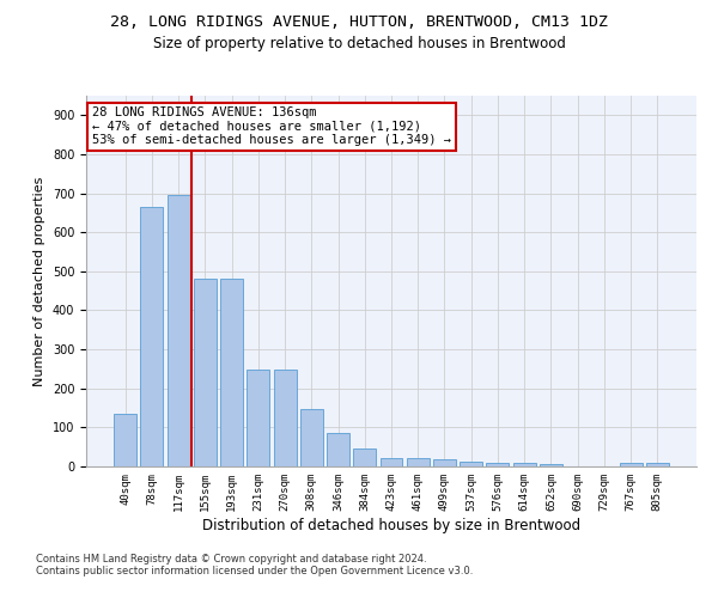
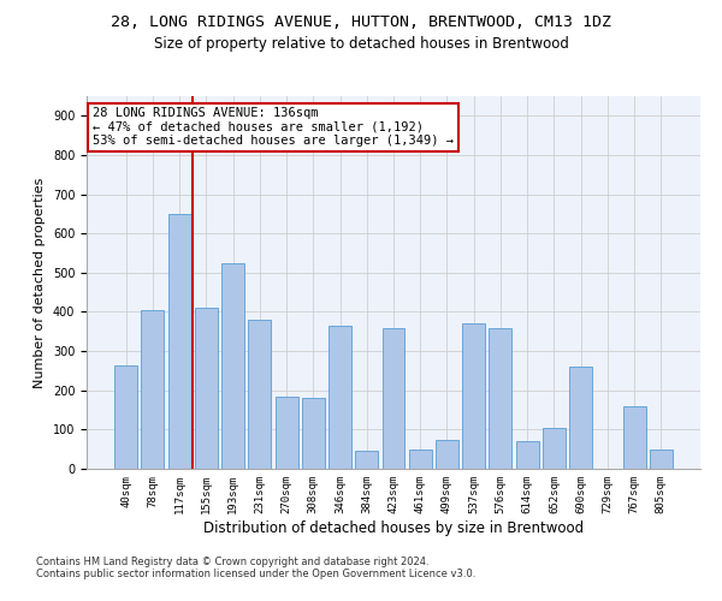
40sqm: 135 -> 265
78sqm: 665 -> 405
117sqm: 695 -> 650
155sqm: 480 -> 410
193sqm: 480 -> 525
231sqm: 248 -> 380
270sqm: 248 -> 185
308sqm: 147 -> 180
346sqm: 85 -> 365
423sqm: 22 -> 360
461sqm: 20 -> 50
499sqm: 18 -> 75
537sqm: 13 -> 370
576sqm: 8 -> 360
614sqm: 8 -> 70
652sqm: 7 -> 105
690sqm: 1 -> 260
767sqm: 8 -> 160
805sqm: 8 -> 50
